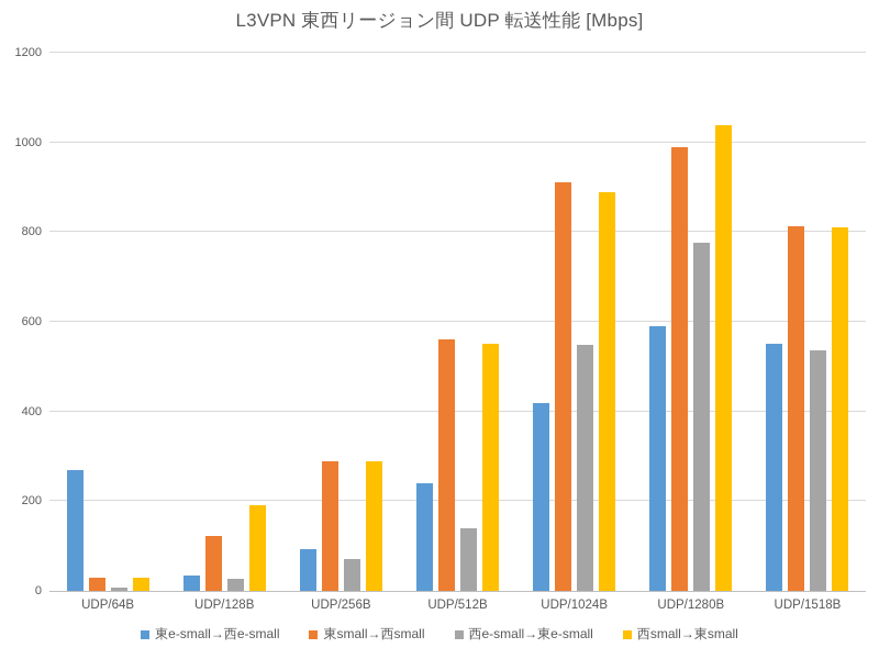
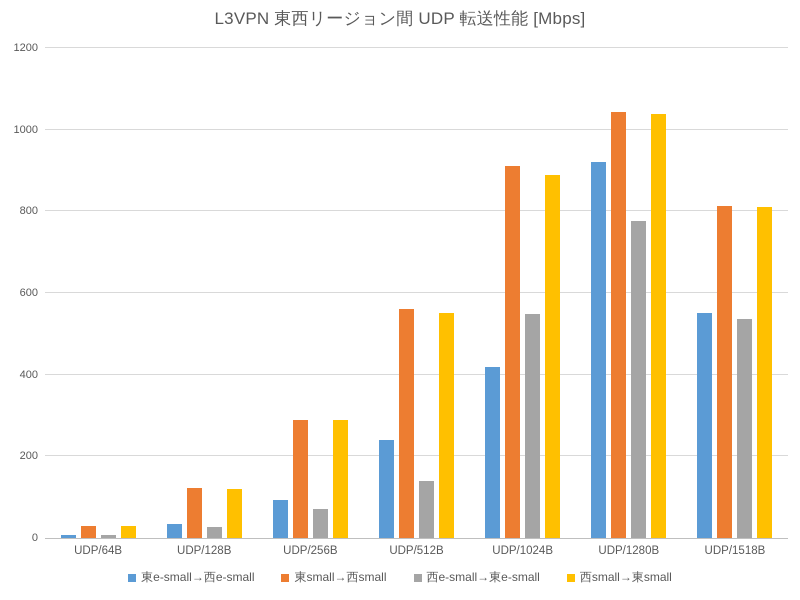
東e-small→西e-small/UDP/64B: 270 -> 10
西small→東small/UDP/128B: 190 -> 120
東e-small→西e-small/UDP/1280B: 590 -> 920
東small→西small/UDP/1280B: 990 -> 1040
